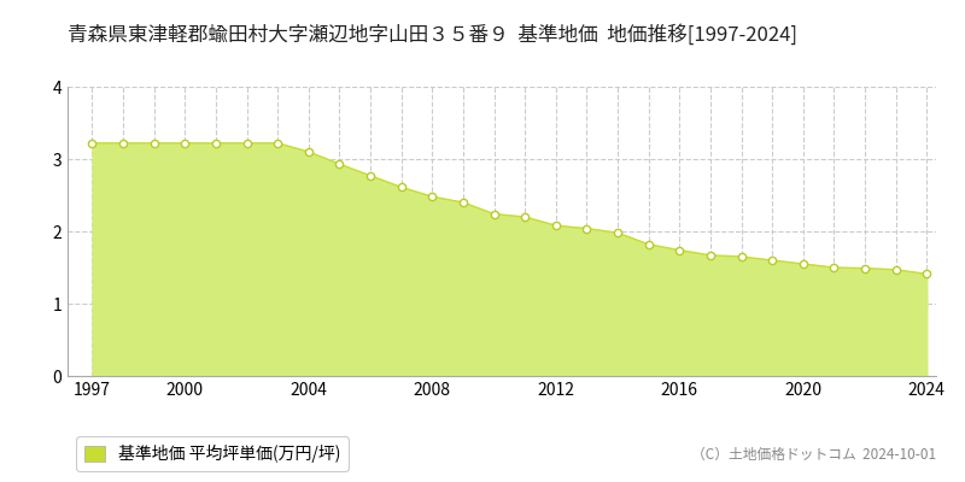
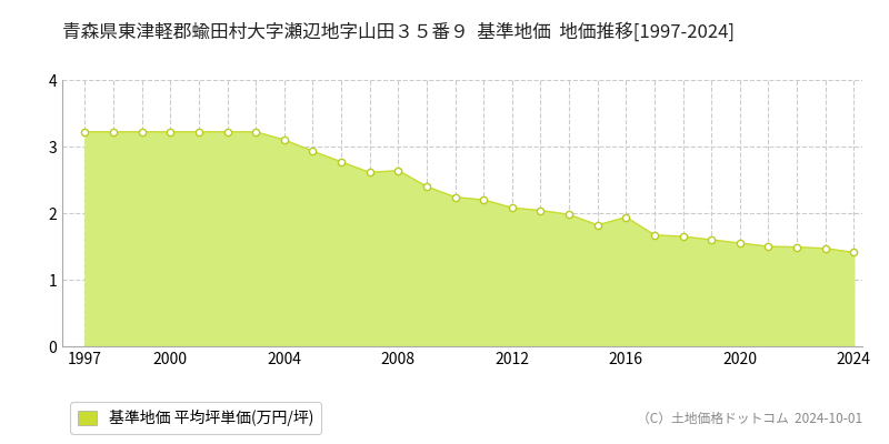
2008: 2.48 -> 2.64
2016: 1.74 -> 1.94
